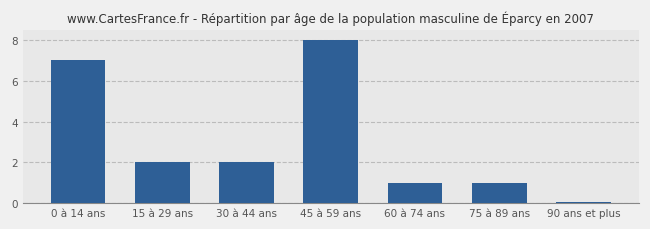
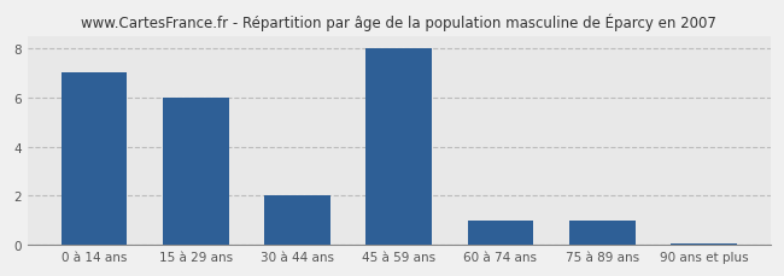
15 à 29 ans: 2.00 -> 6.00
